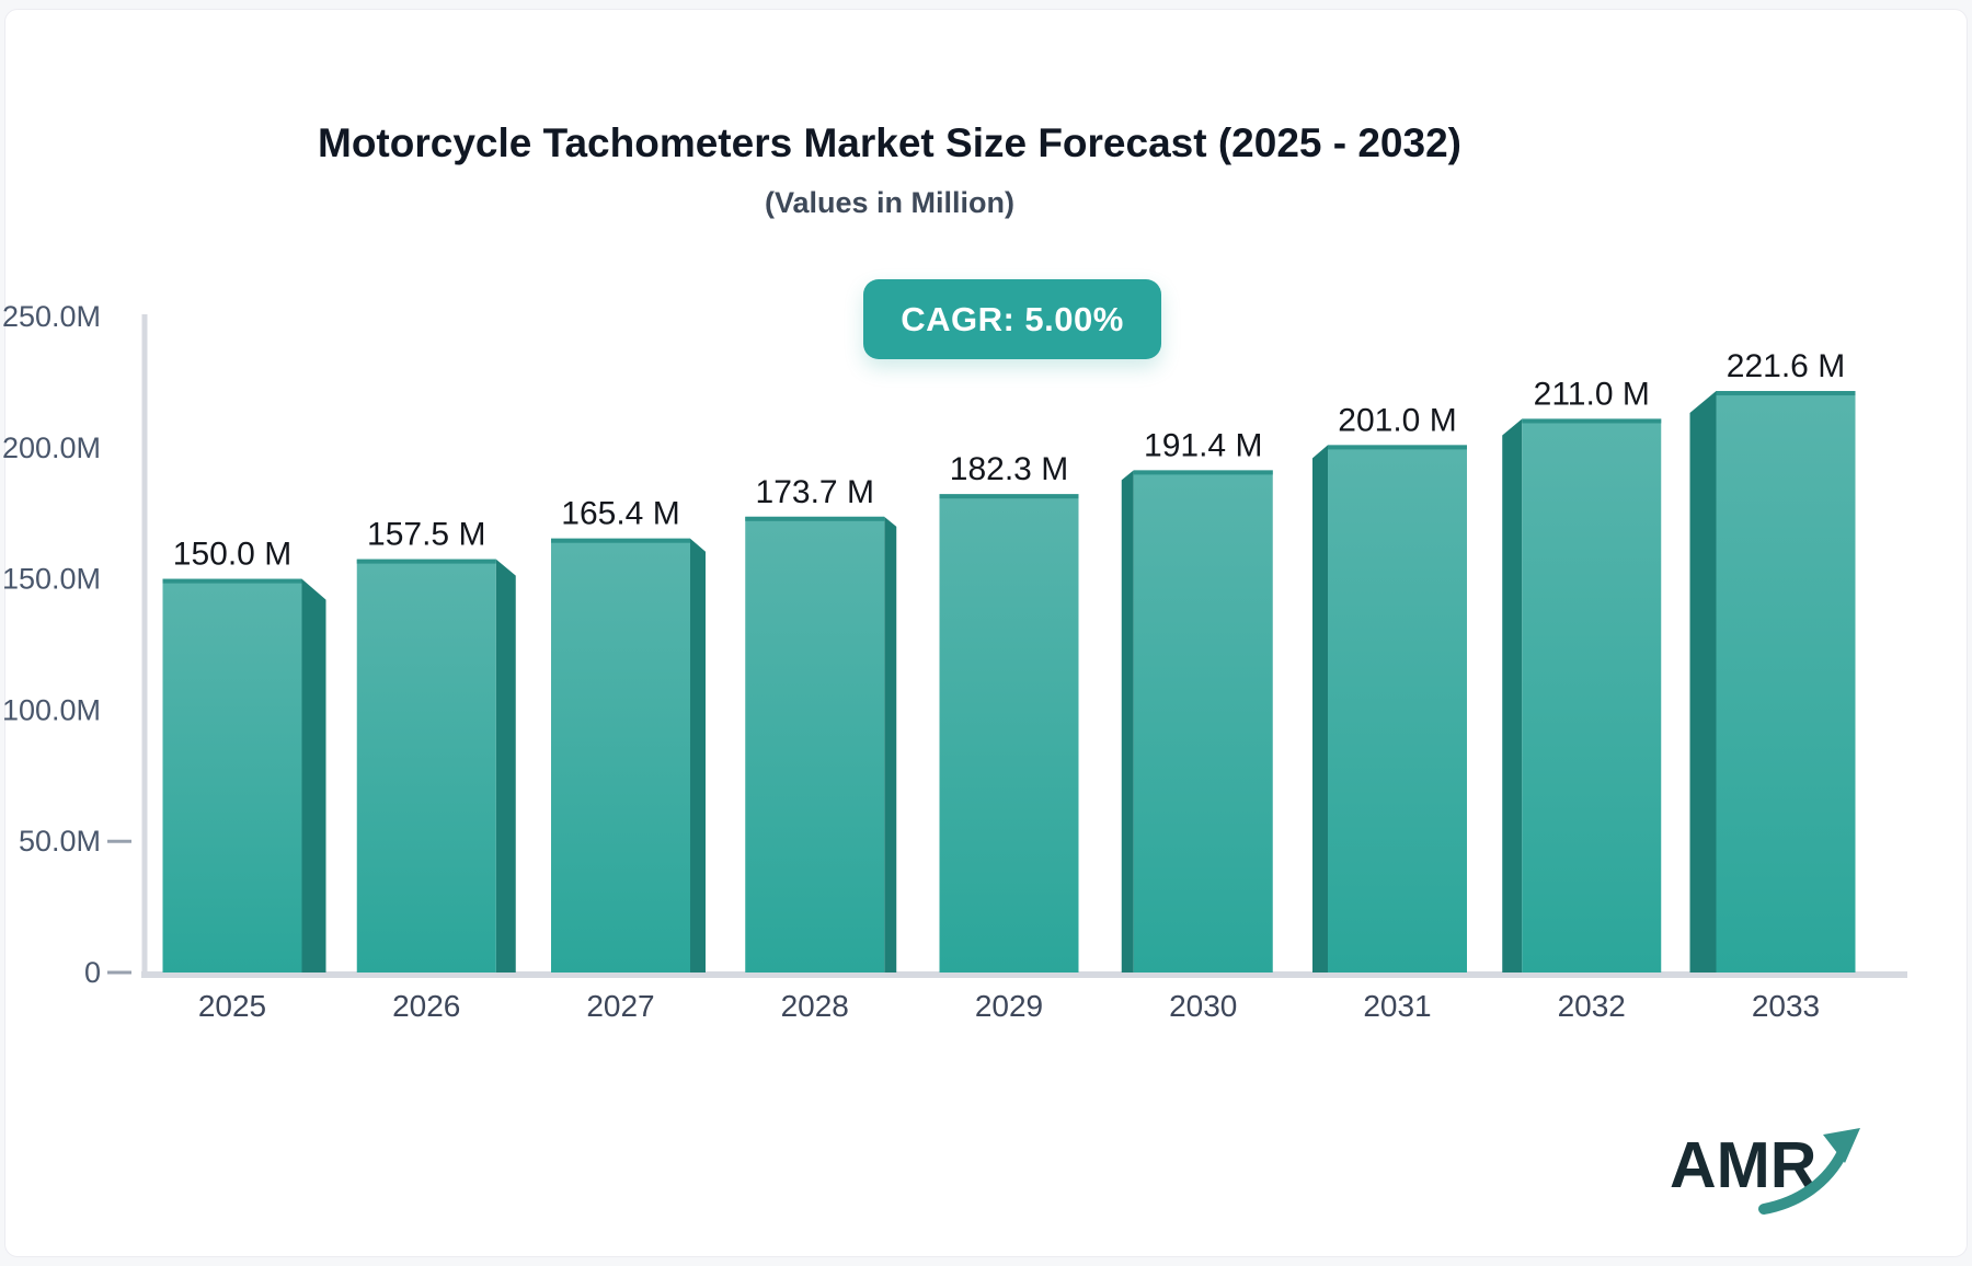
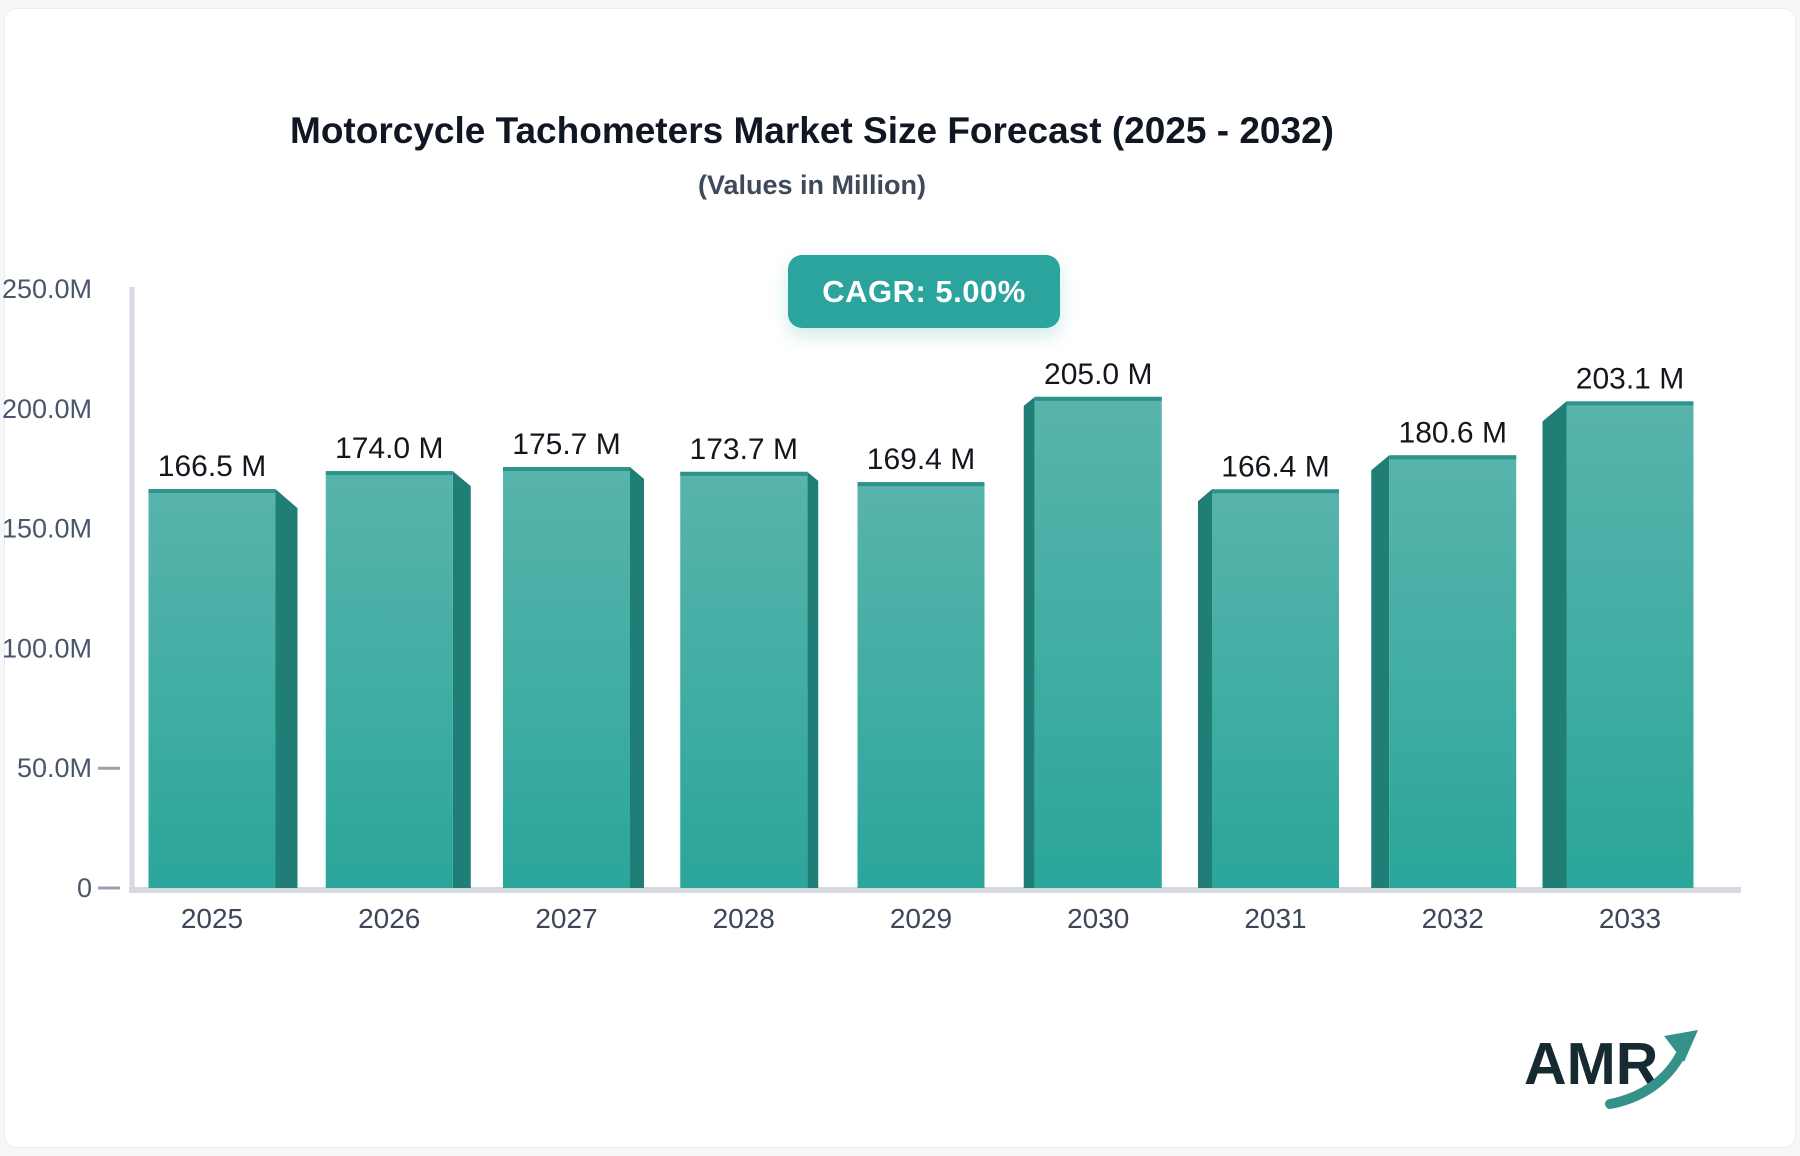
2025: 150.0 -> 166.5
2026: 157.5 -> 174.0
2027: 165.4 -> 175.7
2029: 182.3 -> 169.4
2030: 191.4 -> 205.0
2031: 201.0 -> 166.4
2032: 211.0 -> 180.6
2033: 221.6 -> 203.1
